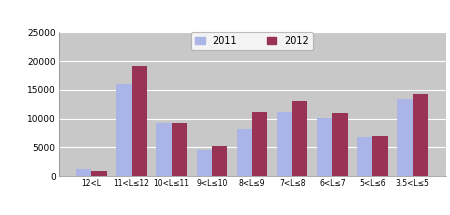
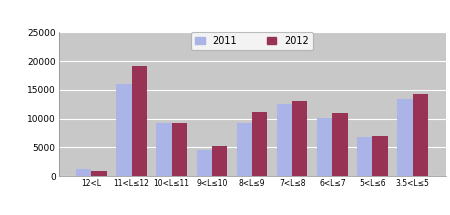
2011/8<L≤9: 8200 -> 9300
2011/7<L≤8: 11200 -> 12500
